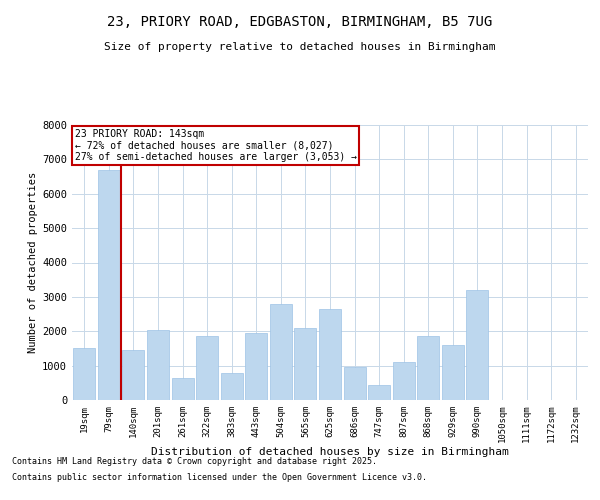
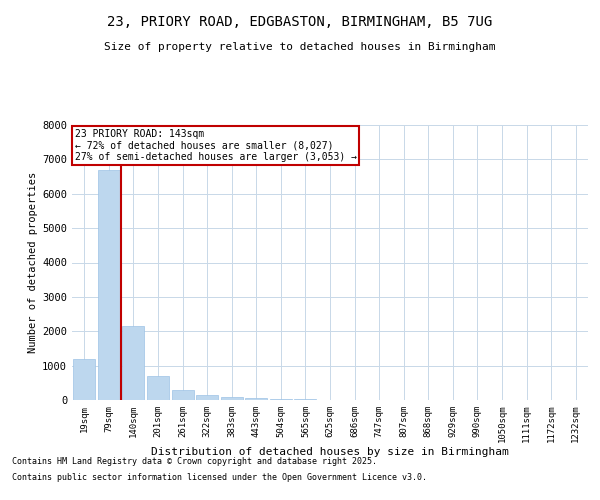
19sqm: 1500 -> 1200
140sqm: 1450 -> 2150
201sqm: 2050 -> 700
261sqm: 650 -> 300
322sqm: 1850 -> 150
383sqm: 800 -> 80
443sqm: 1950 -> 50
504sqm: 2800 -> 30
565sqm: 2100 -> 20
625sqm: 2650 -> 10
686sqm: 950 -> 0
747sqm: 450 -> 0
807sqm: 1100 -> 0
868sqm: 1850 -> 0
929sqm: 1600 -> 0
990sqm: 3200 -> 0
